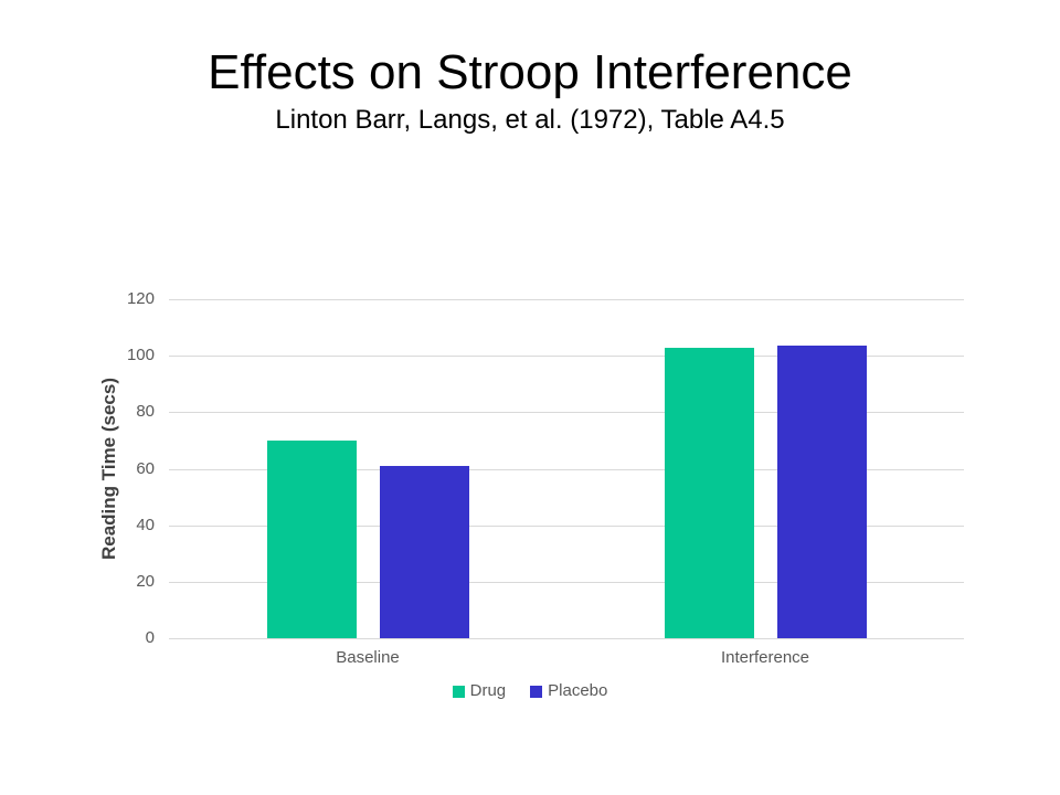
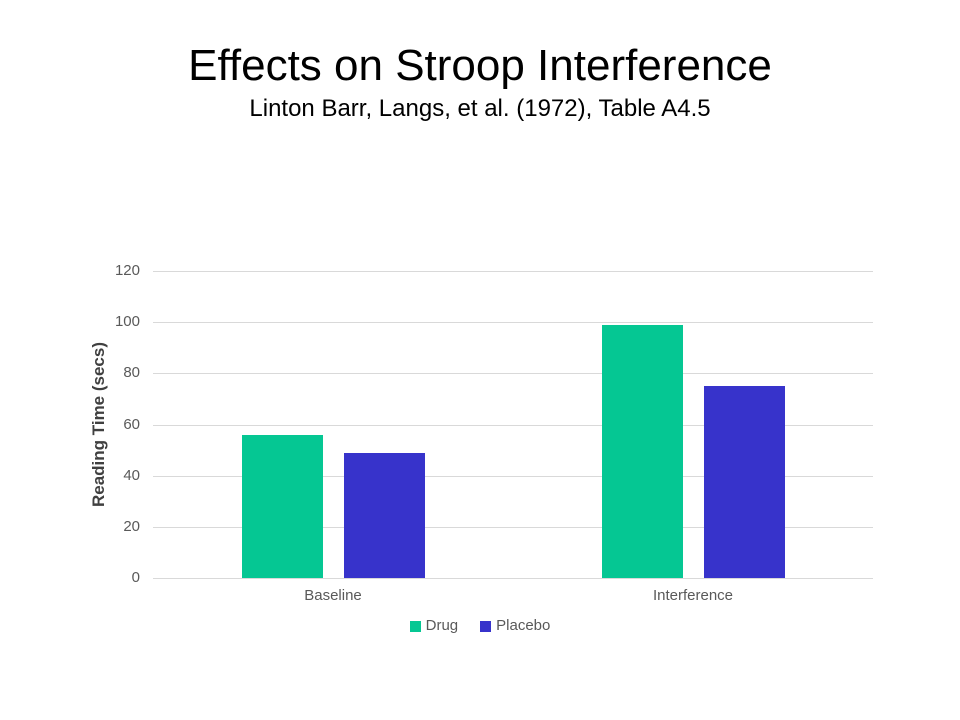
Drug/Baseline: 70 -> 56
Placebo/Baseline: 61 -> 49
Drug/Interference: 103 -> 99
Placebo/Interference: 104 -> 75
